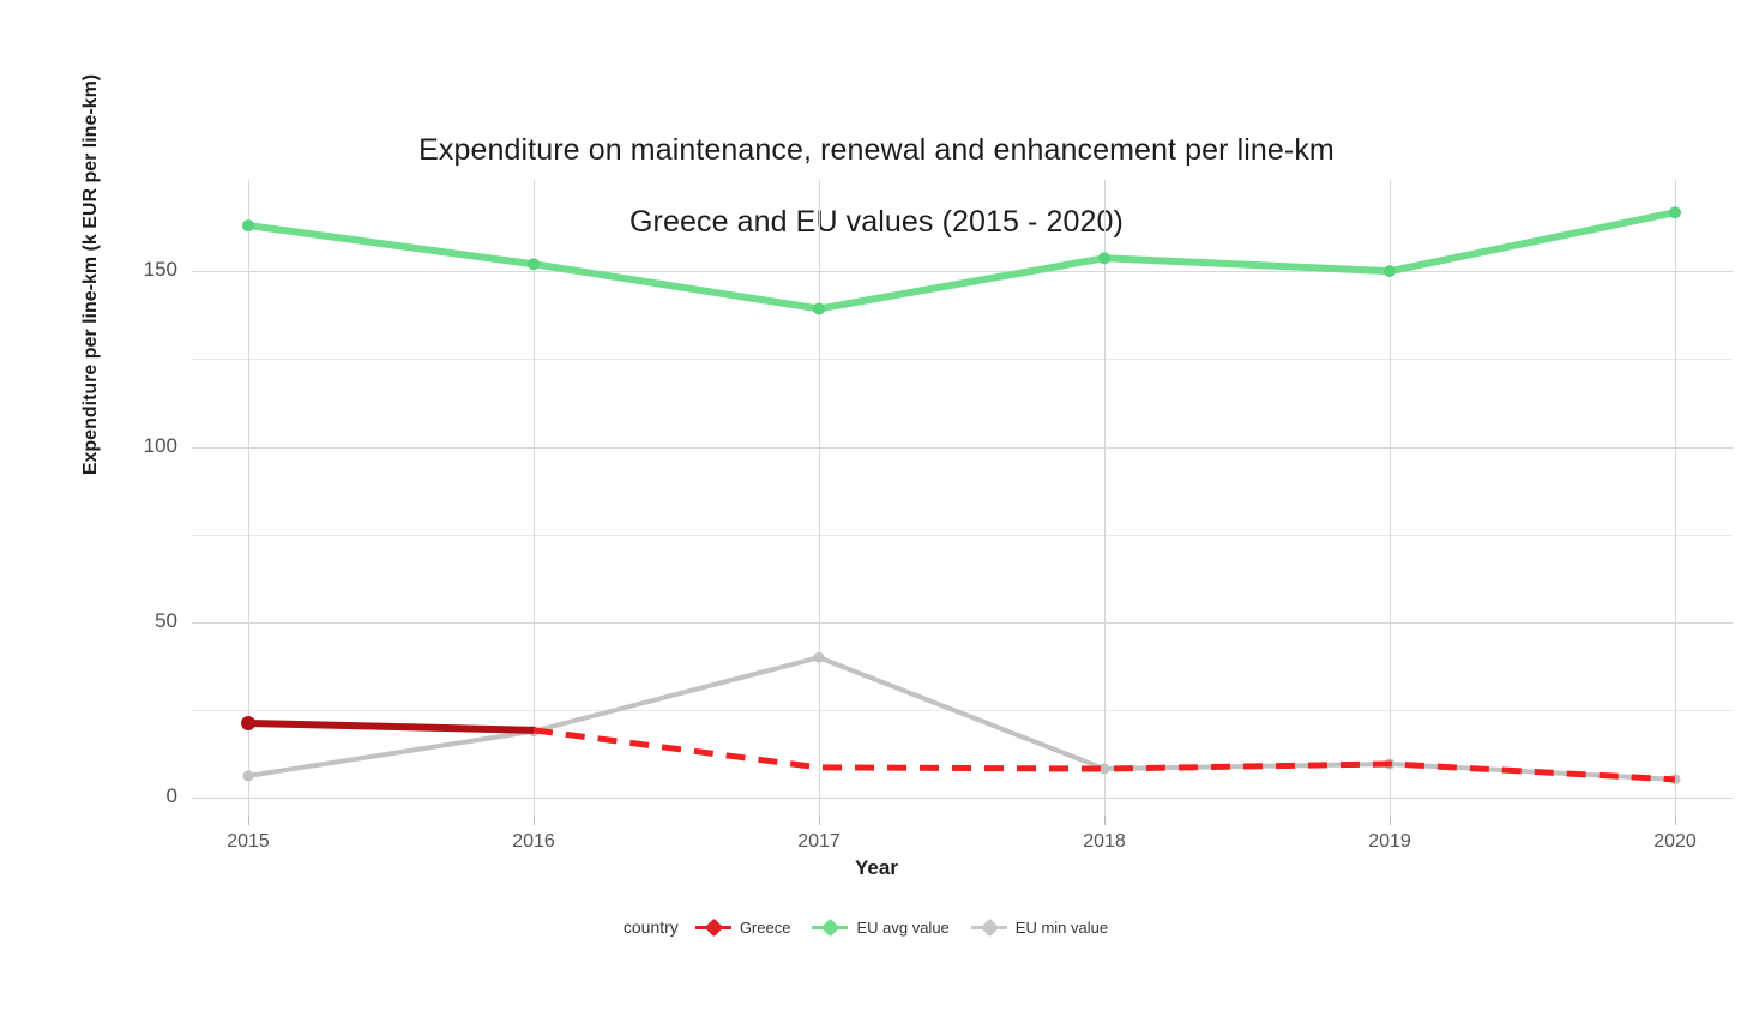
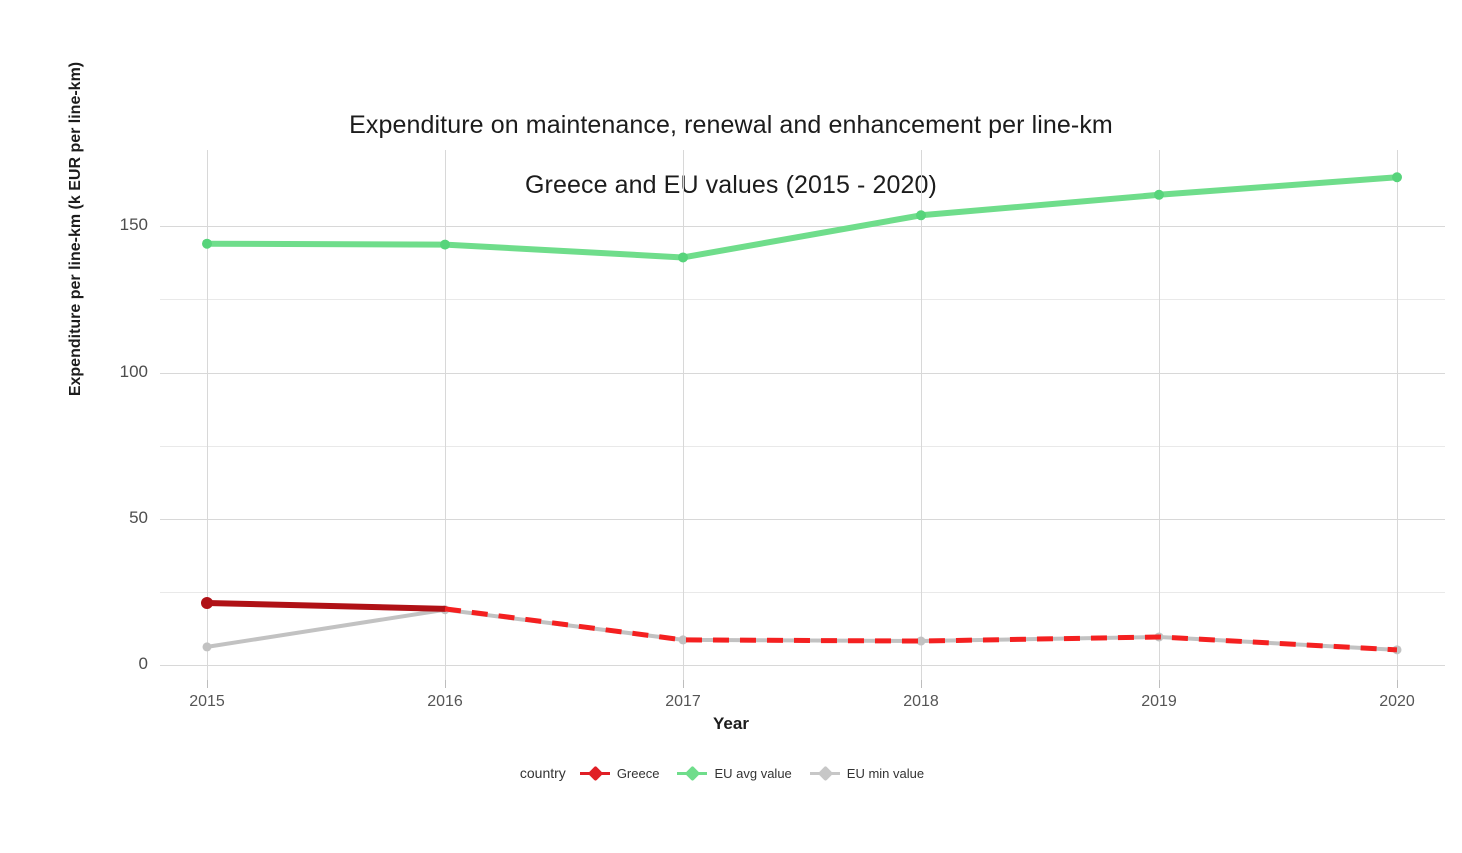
EU avg value/2015: 163 -> 144
EU avg value/2016: 152 -> 144
EU min value/2017: 40 -> 9
EU avg value/2019: 150 -> 161
